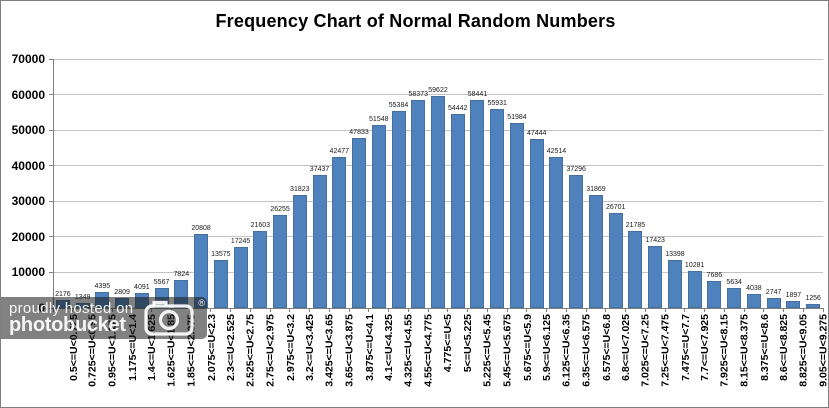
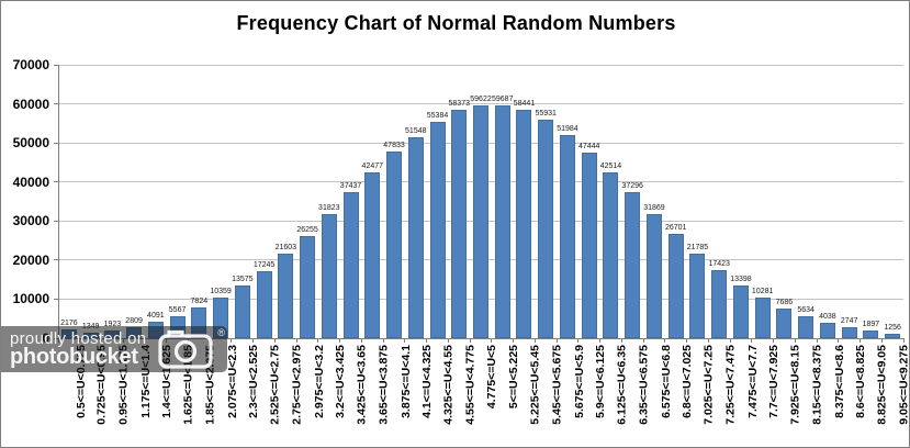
0.95<=U<1.175: 4395 -> 1923
2.075<=U<2.3: 20808 -> 10359
5<=U<5.225: 54442 -> 59687
